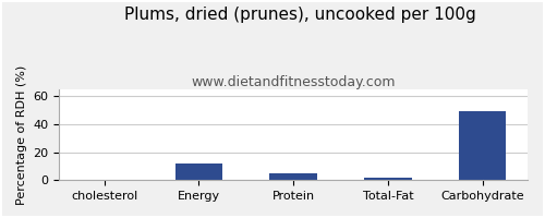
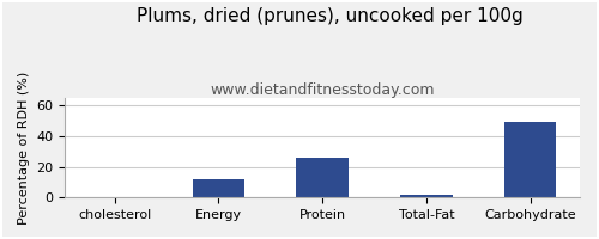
Protein: 5 -> 26
